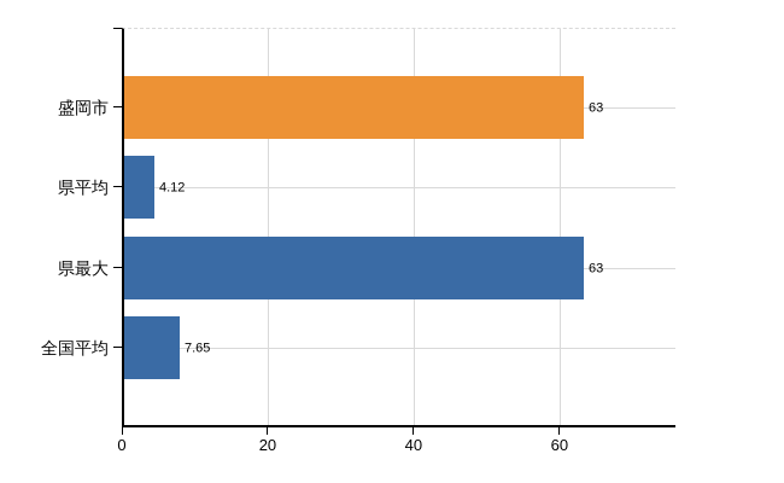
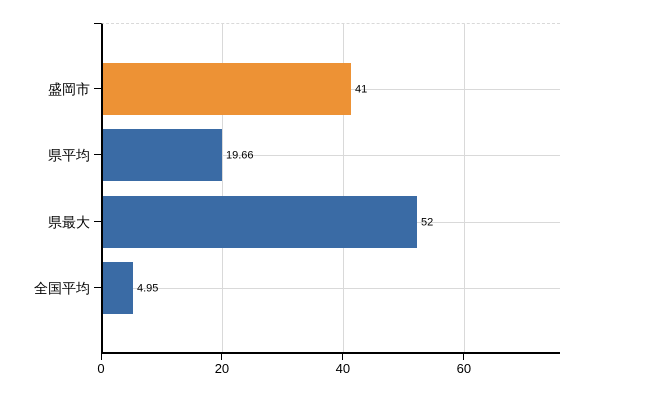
盛岡市: 63 -> 41
県平均: 4.12 -> 19.66
県最大: 63 -> 52
全国平均: 7.65 -> 4.95
